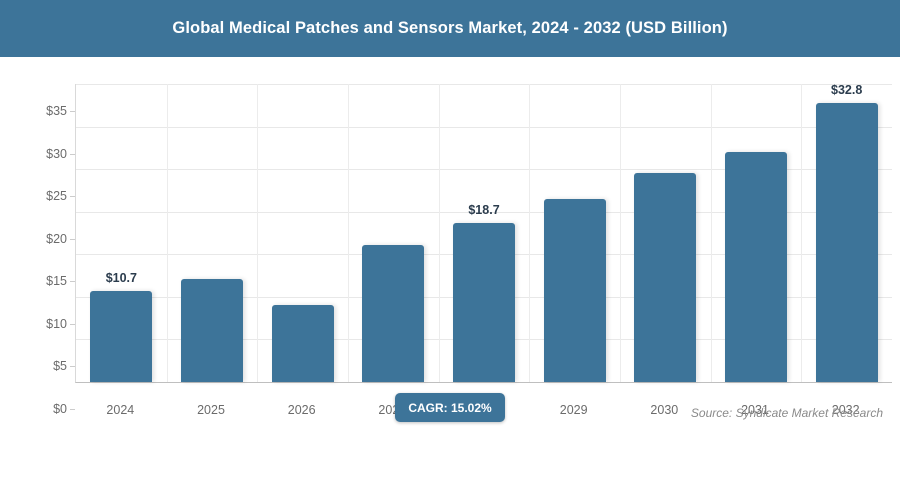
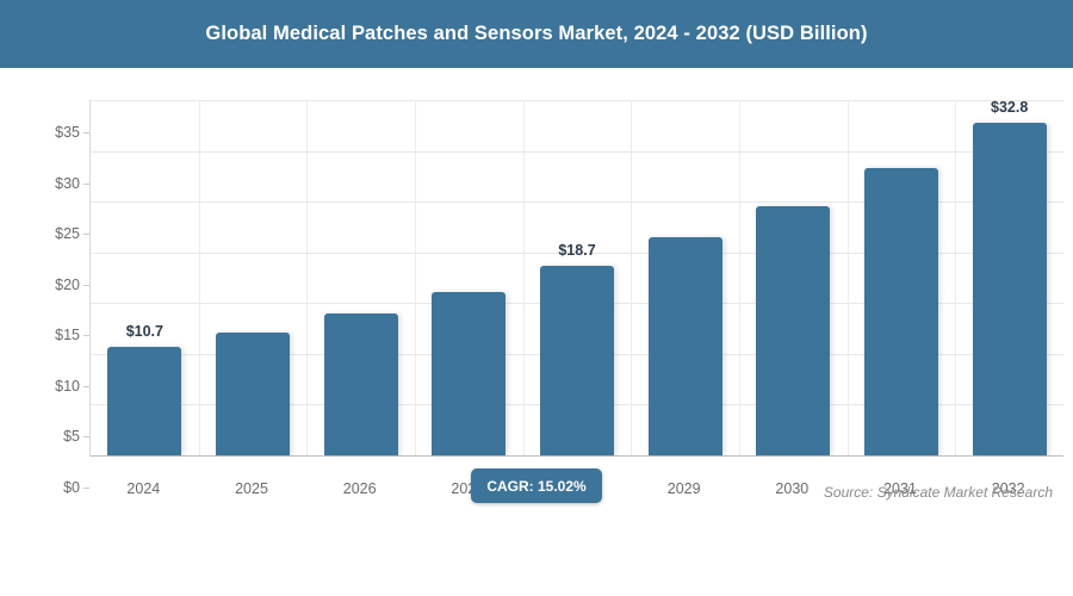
2026: $9 -> $14
2031: $27 -> $28
